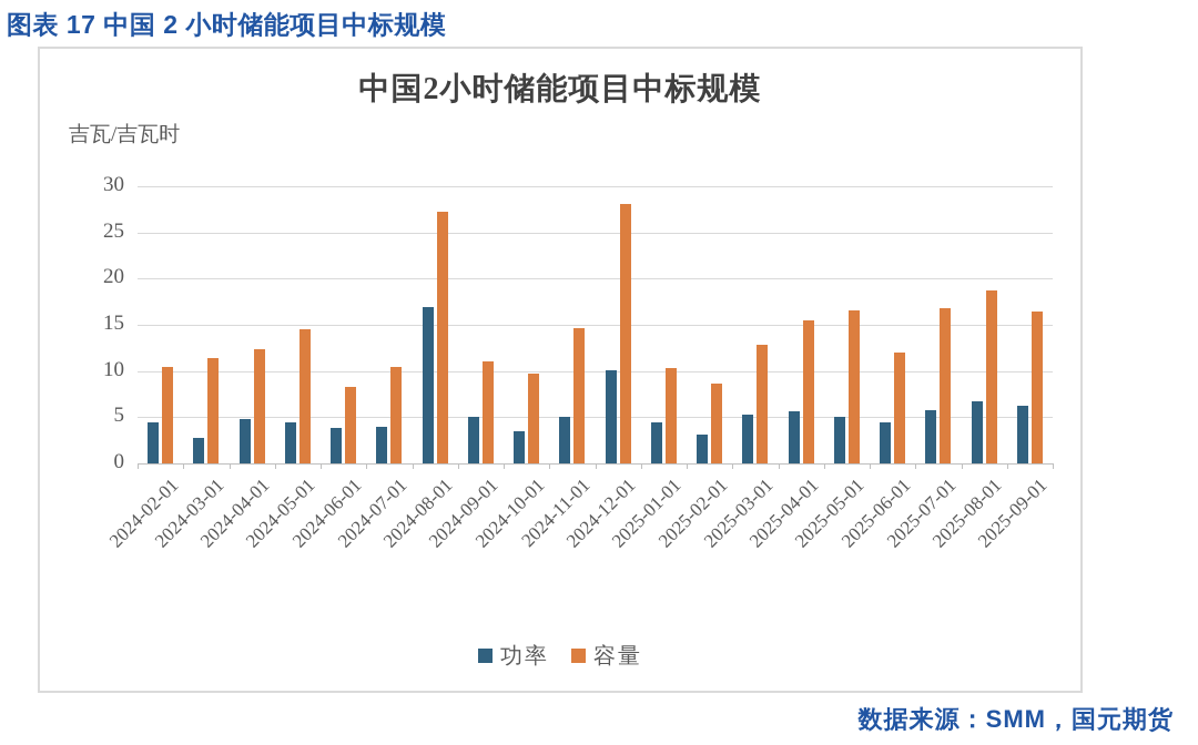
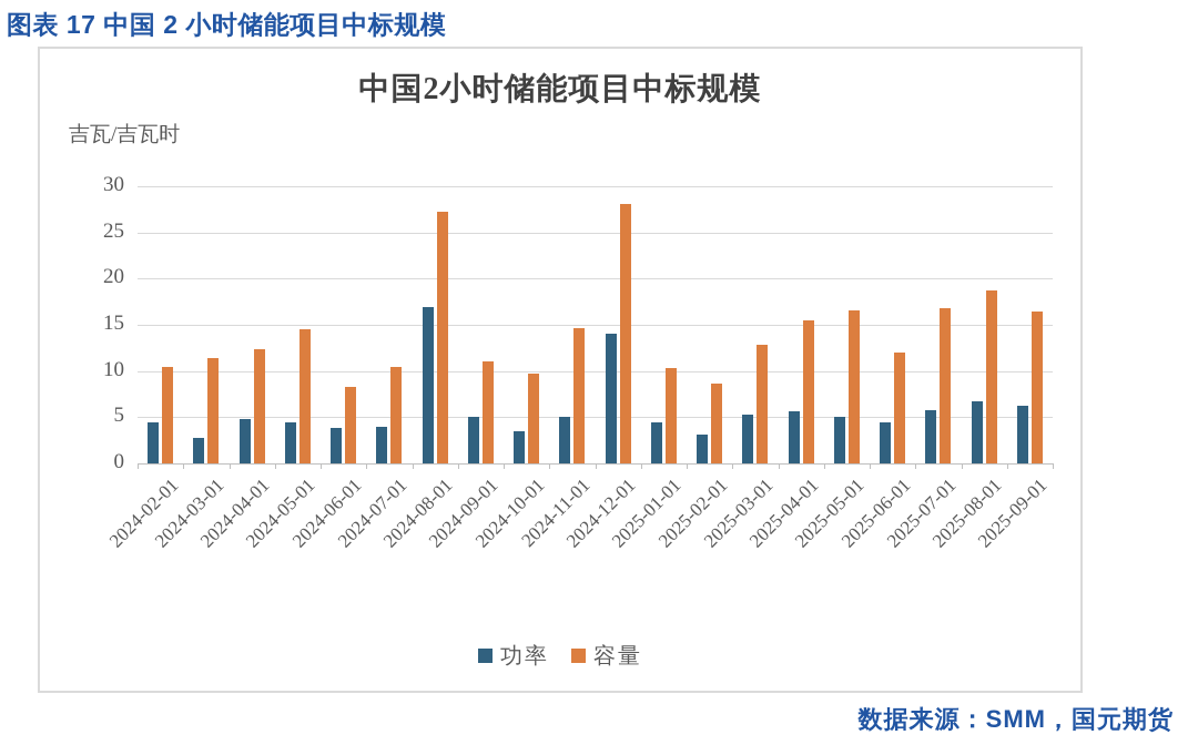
功率/2024-12-01: 10 -> 14
